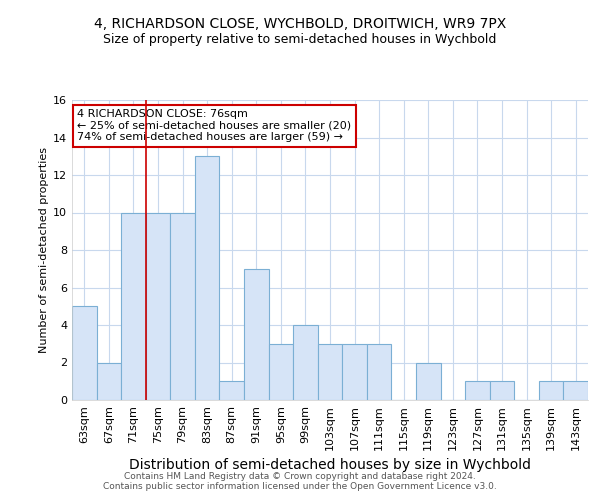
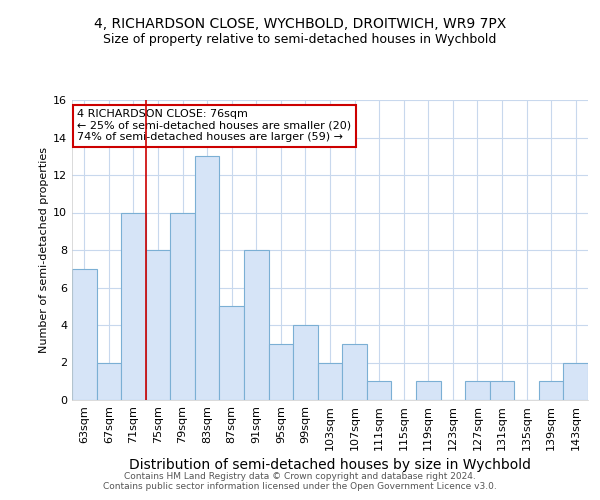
63sqm: 5 -> 7
75sqm: 10 -> 8
87sqm: 1 -> 5
91sqm: 7 -> 8
103sqm: 3 -> 2
111sqm: 3 -> 1
119sqm: 2 -> 1
143sqm: 1 -> 2
